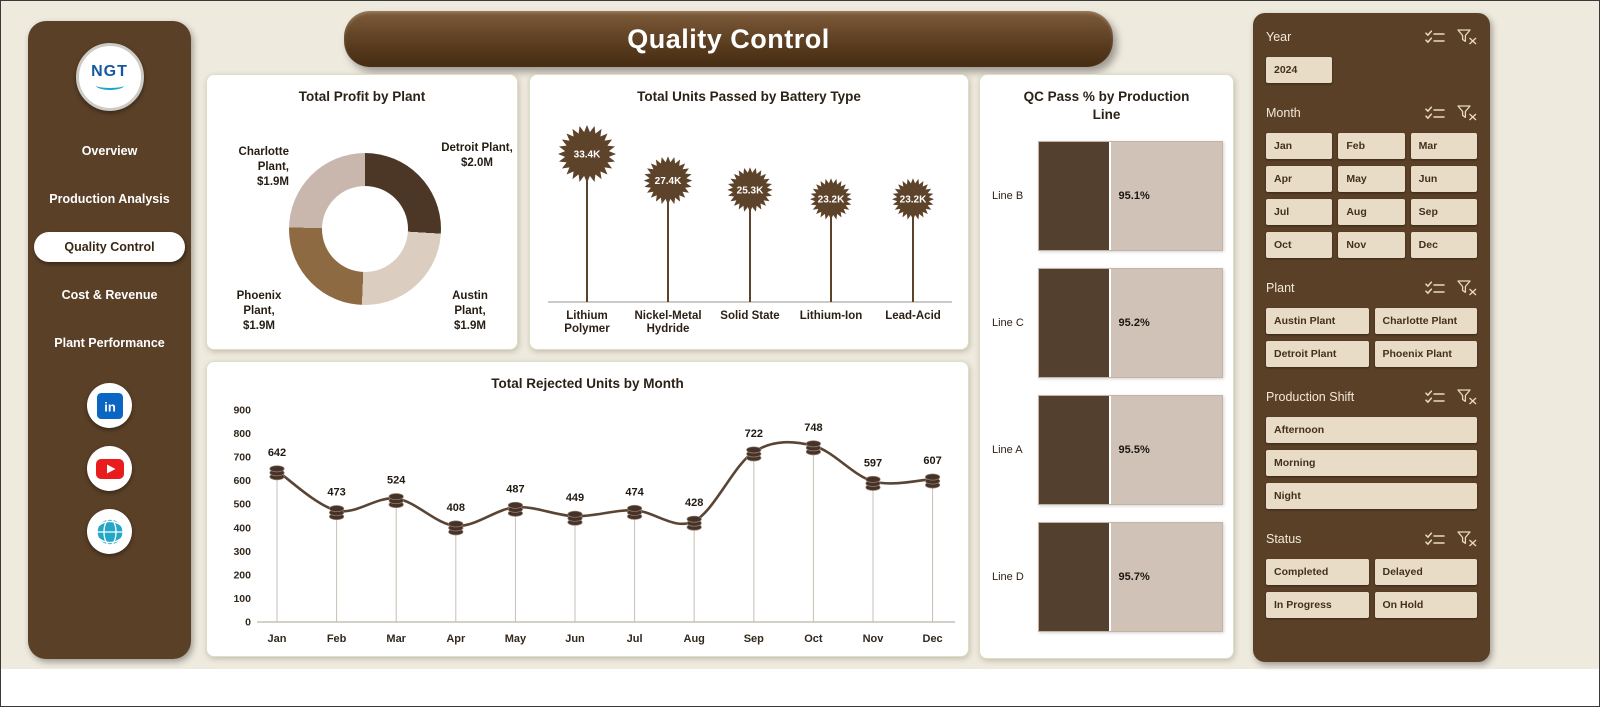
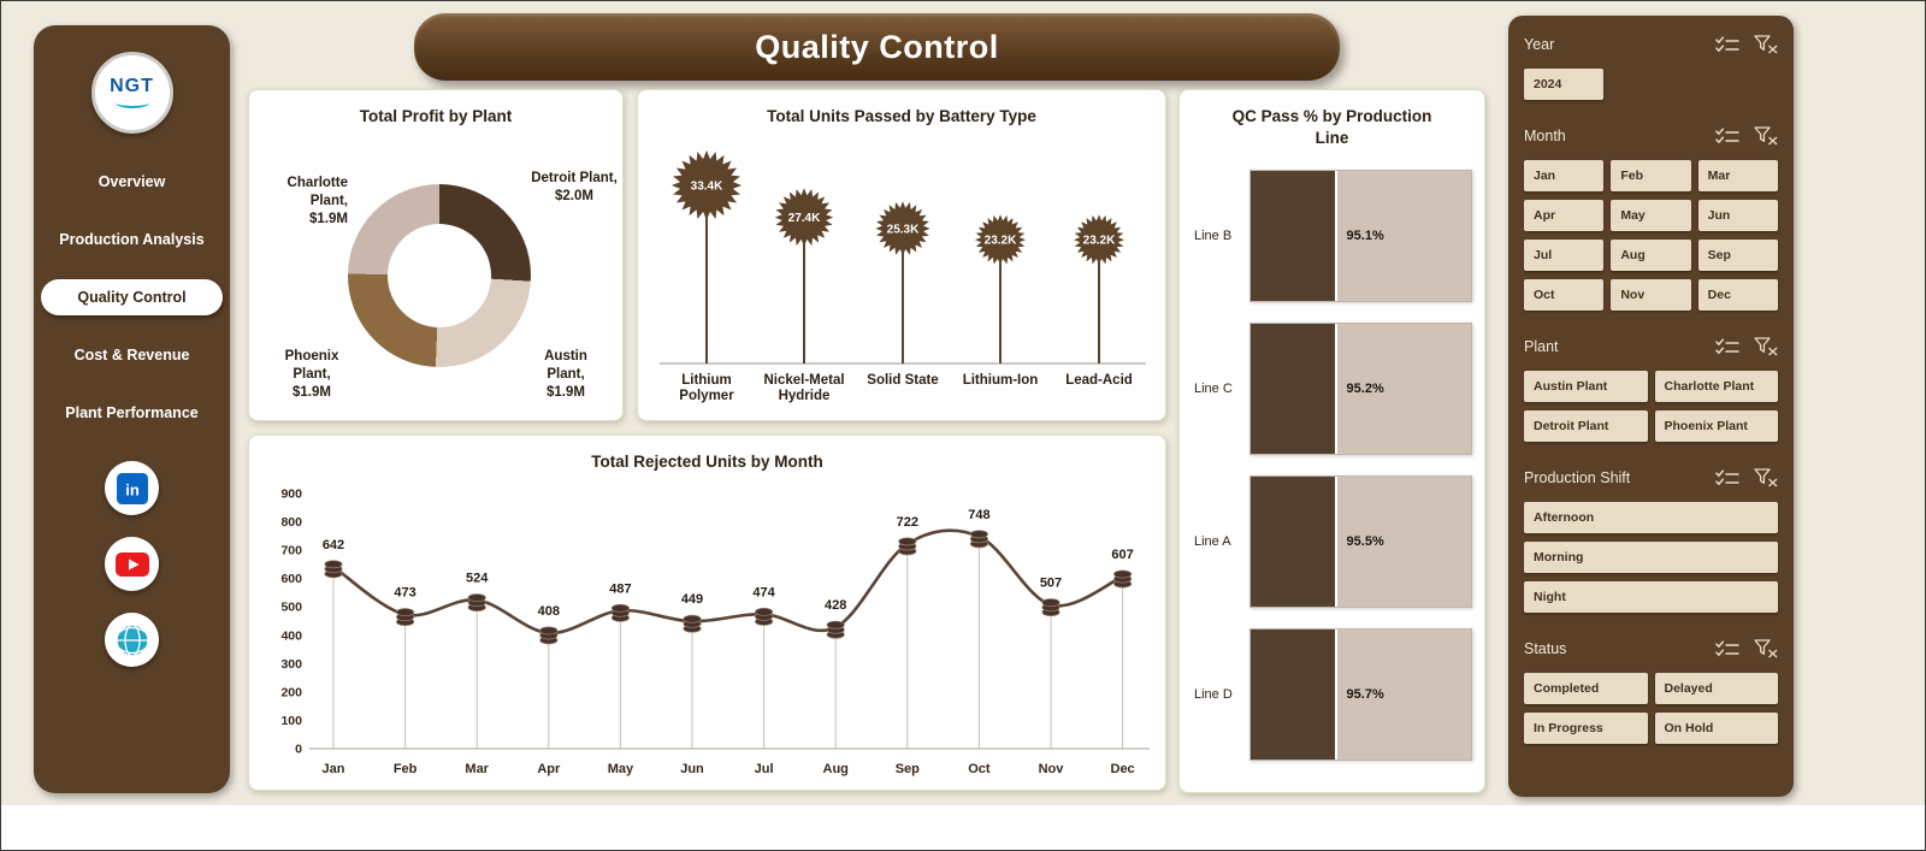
Total Rejected Units by Month/Nov: 597 -> 507
